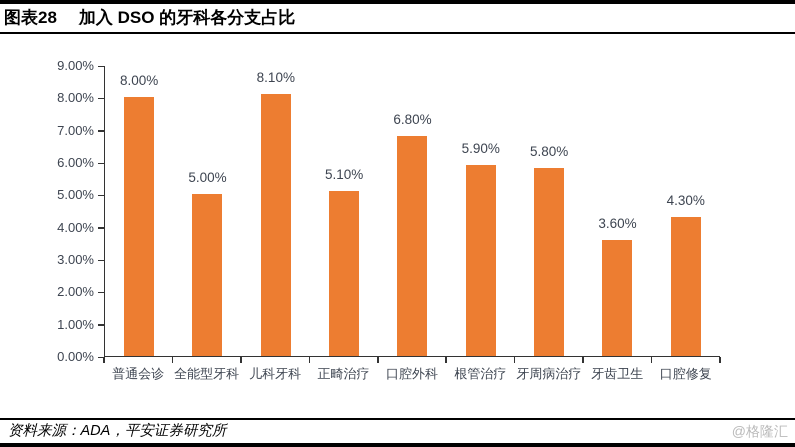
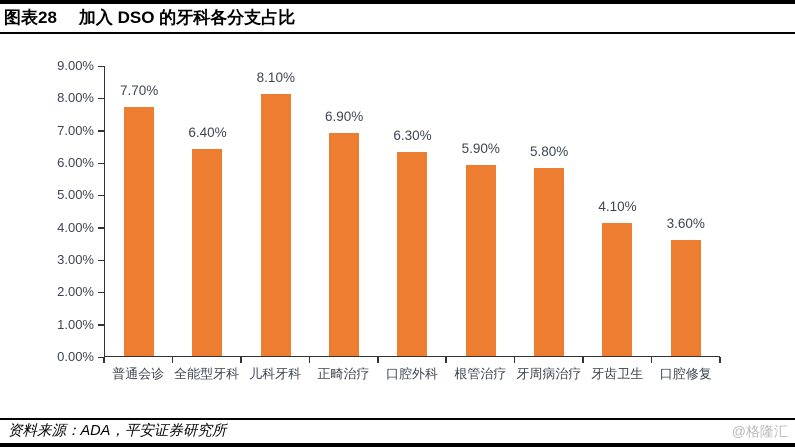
普通会诊: 8.00% -> 7.70%
全能型牙科: 5.00% -> 6.40%
正畸治疗: 5.10% -> 6.90%
口腔外科: 6.80% -> 6.30%
牙齿卫生: 3.60% -> 4.10%
口腔修复: 4.30% -> 3.60%
